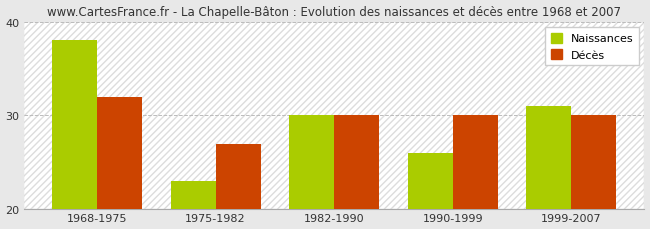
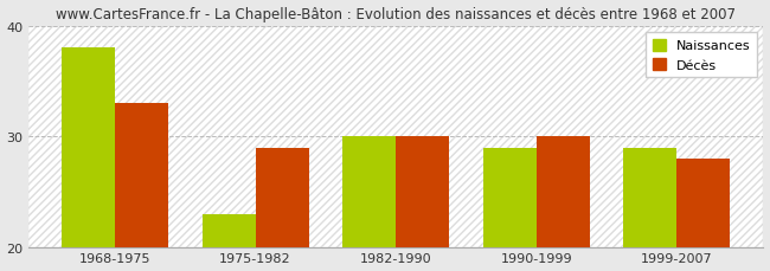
Décès/1968-1975: 32 -> 33
Décès/1975-1982: 27 -> 29
Naissances/1990-1999: 26 -> 29
Naissances/1999-2007: 31 -> 29
Décès/1999-2007: 30 -> 28
